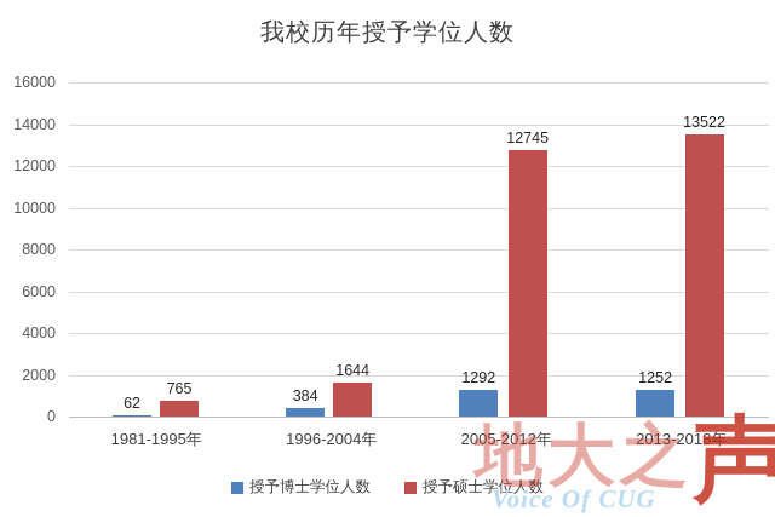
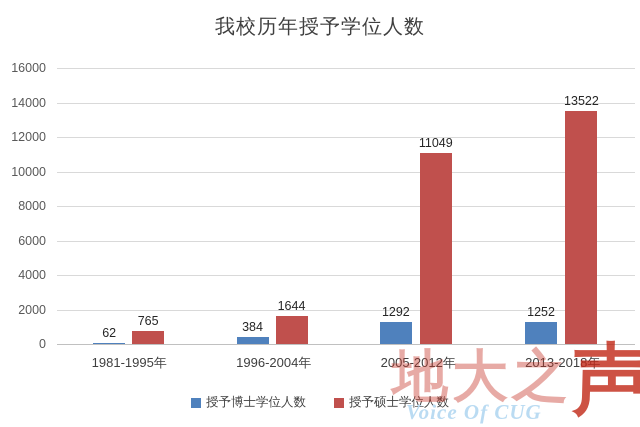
授予硕士学位人数/2005-2012年: 12745 -> 11049
